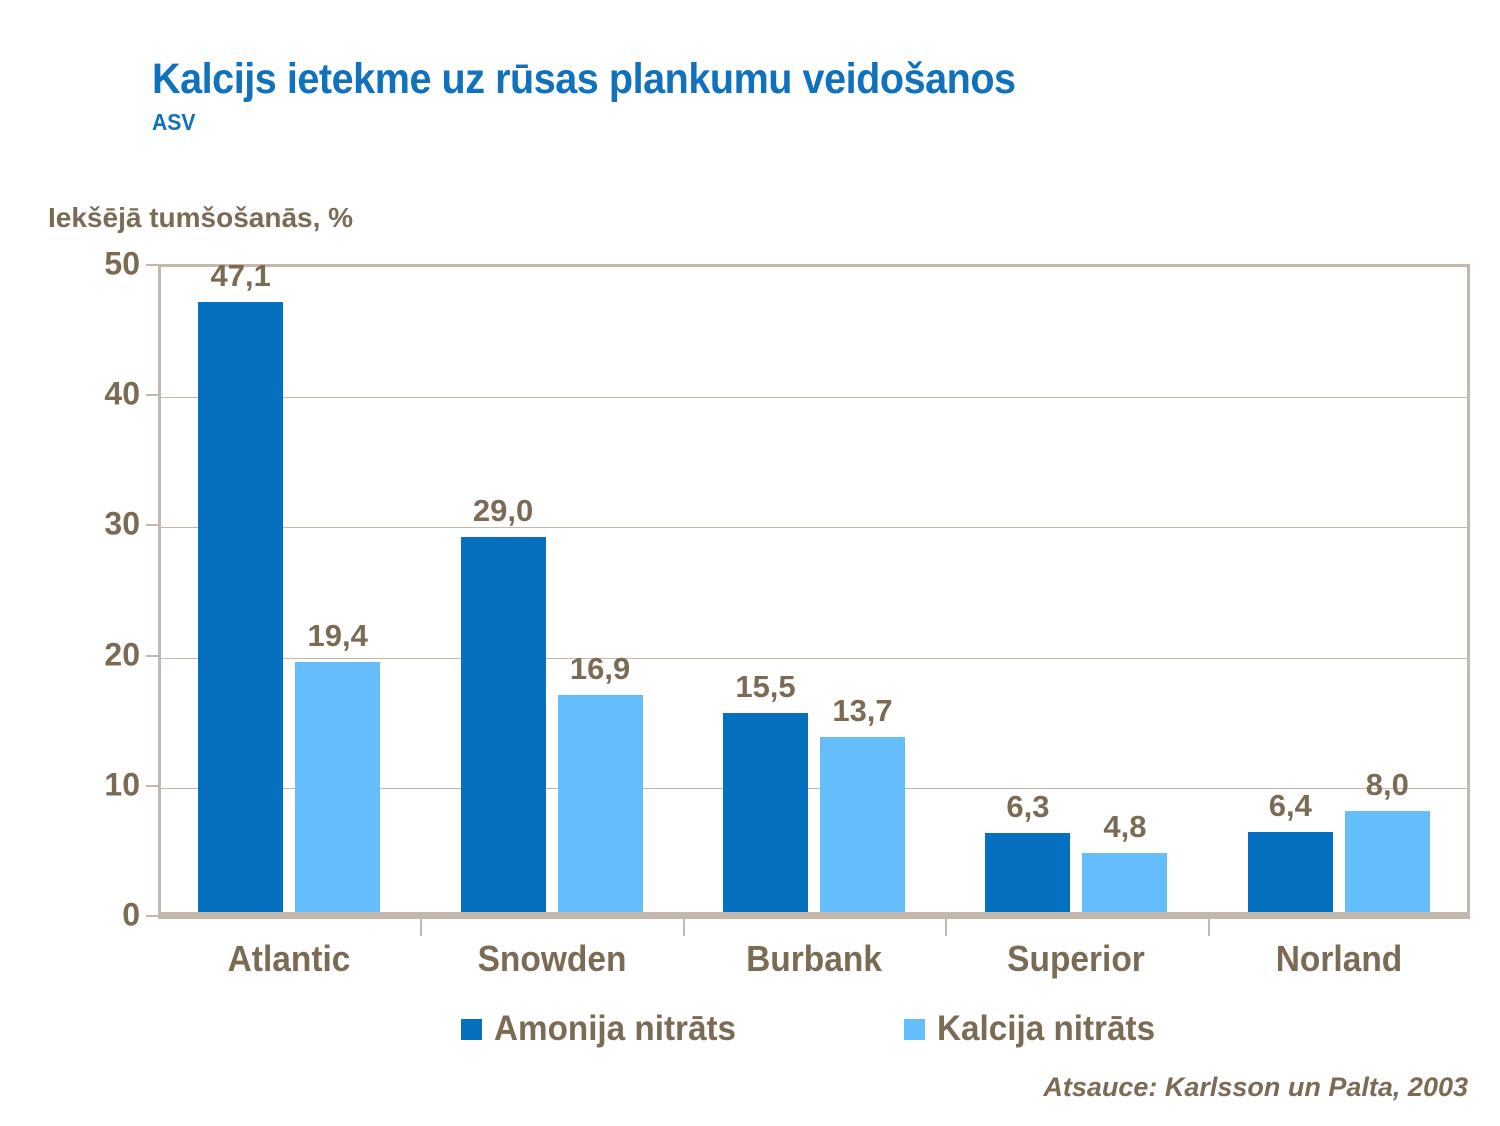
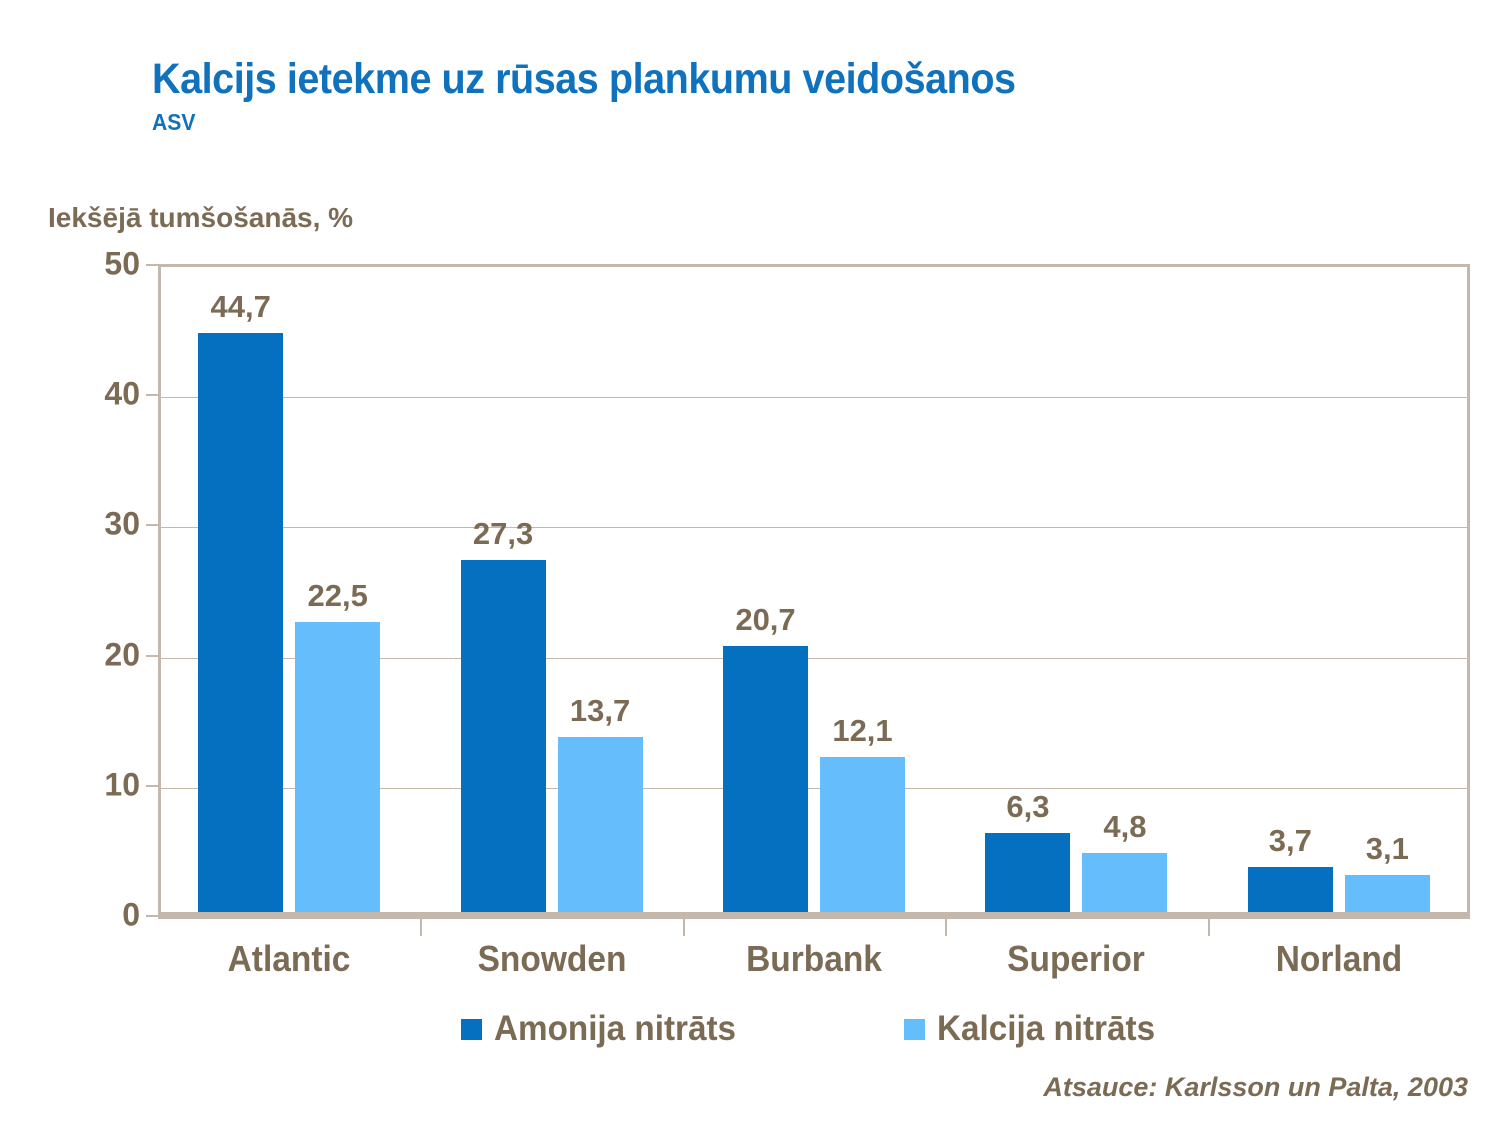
Amonija nitrāts/Atlantic: 47,1 -> 44,7
Kalcija nitrāts/Atlantic: 19,4 -> 22,5
Amonija nitrāts/Snowden: 29,0 -> 27,3
Kalcija nitrāts/Snowden: 16,9 -> 13,7
Amonija nitrāts/Burbank: 15,5 -> 20,7
Kalcija nitrāts/Burbank: 13,7 -> 12,1
Amonija nitrāts/Norland: 6,4 -> 3,7
Kalcija nitrāts/Norland: 8,0 -> 3,1
